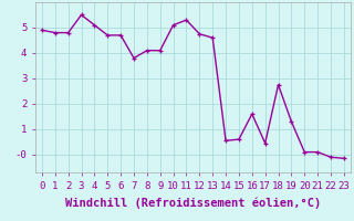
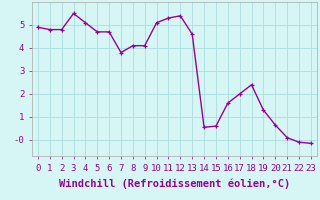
12: 4.75 -> 5.40
17: 0.45 -> 2.00
18: 2.75 -> 2.40
20: 0.10 -> 0.65
